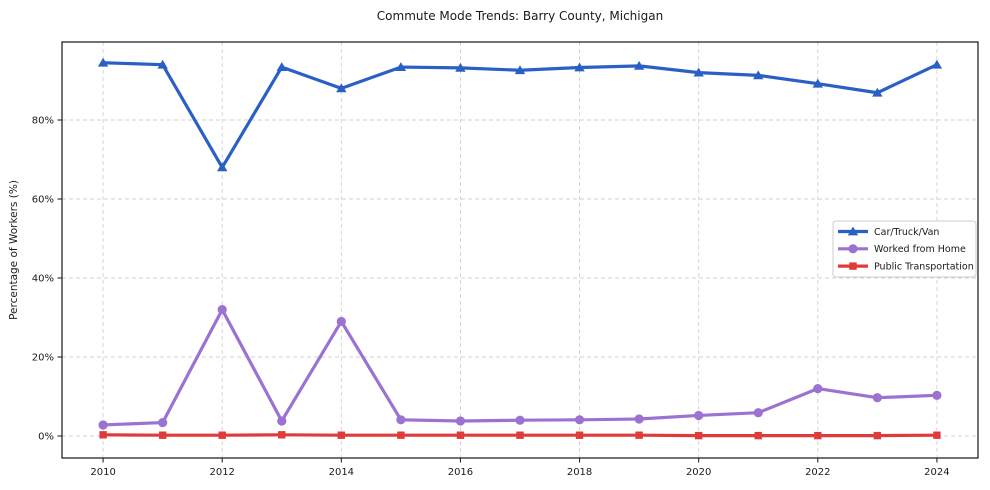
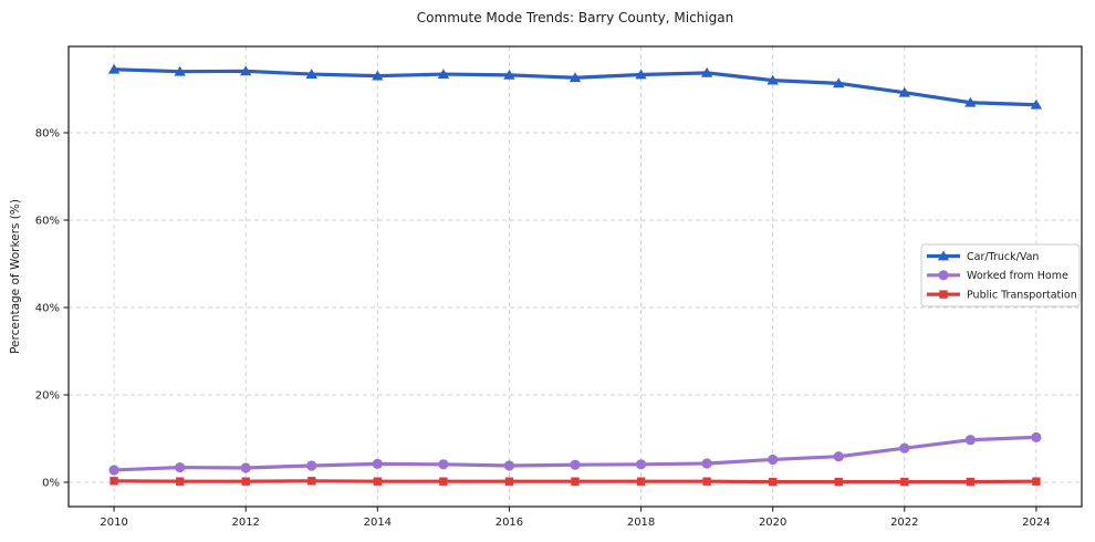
Car/Truck/Van/2012: 68% -> 94%
Worked from Home/2012: 32% -> 3%
Car/Truck/Van/2014: 88% -> 93%
Worked from Home/2014: 29% -> 4%
Worked from Home/2022: 12% -> 8%
Car/Truck/Van/2024: 94% -> 86%
